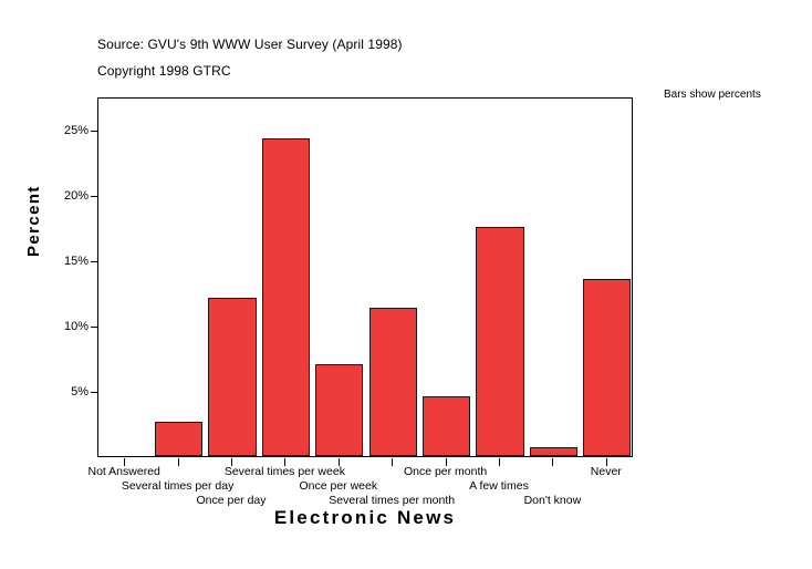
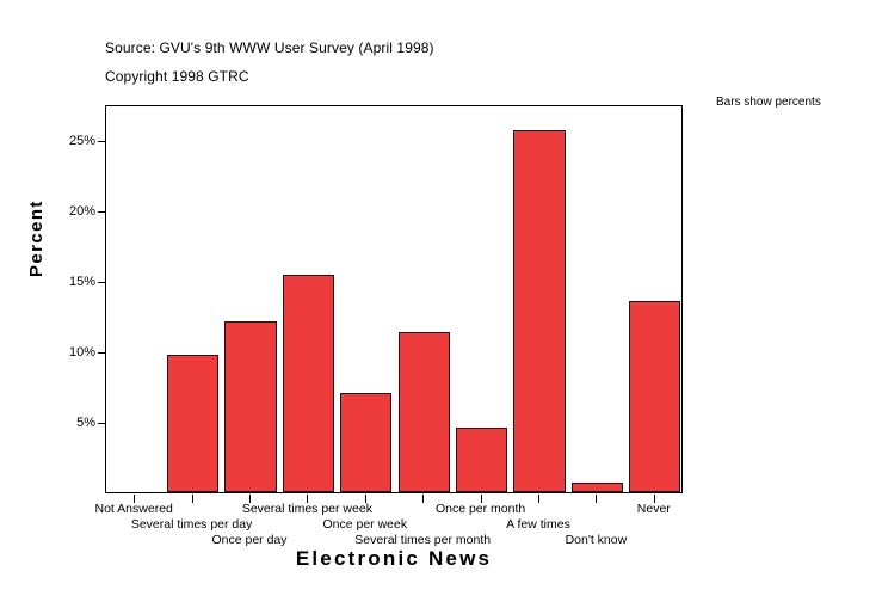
Several times per day: 2.6% -> 9.7%
Several times per week: 24.3% -> 15.4%
A few times: 17.5% -> 25.6%
